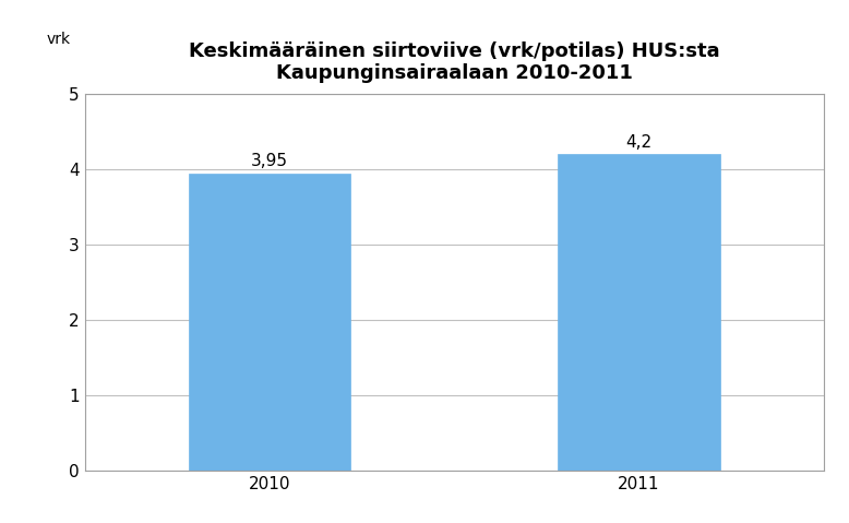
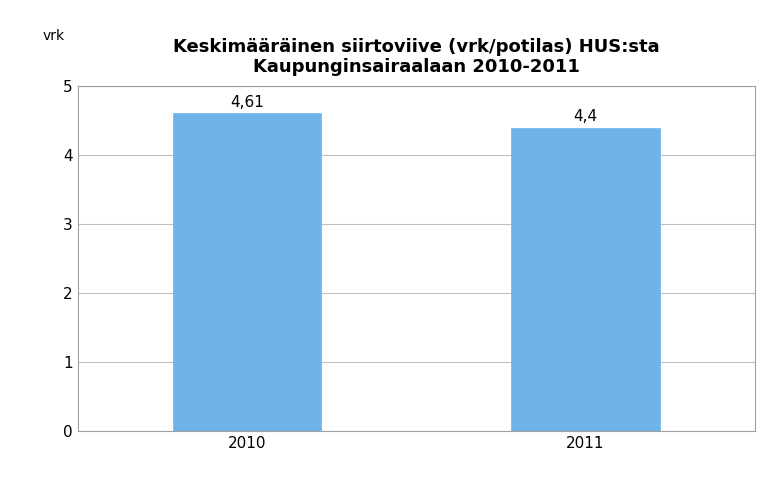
2010: 3,95 -> 4,61
2011: 4,2 -> 4,4
